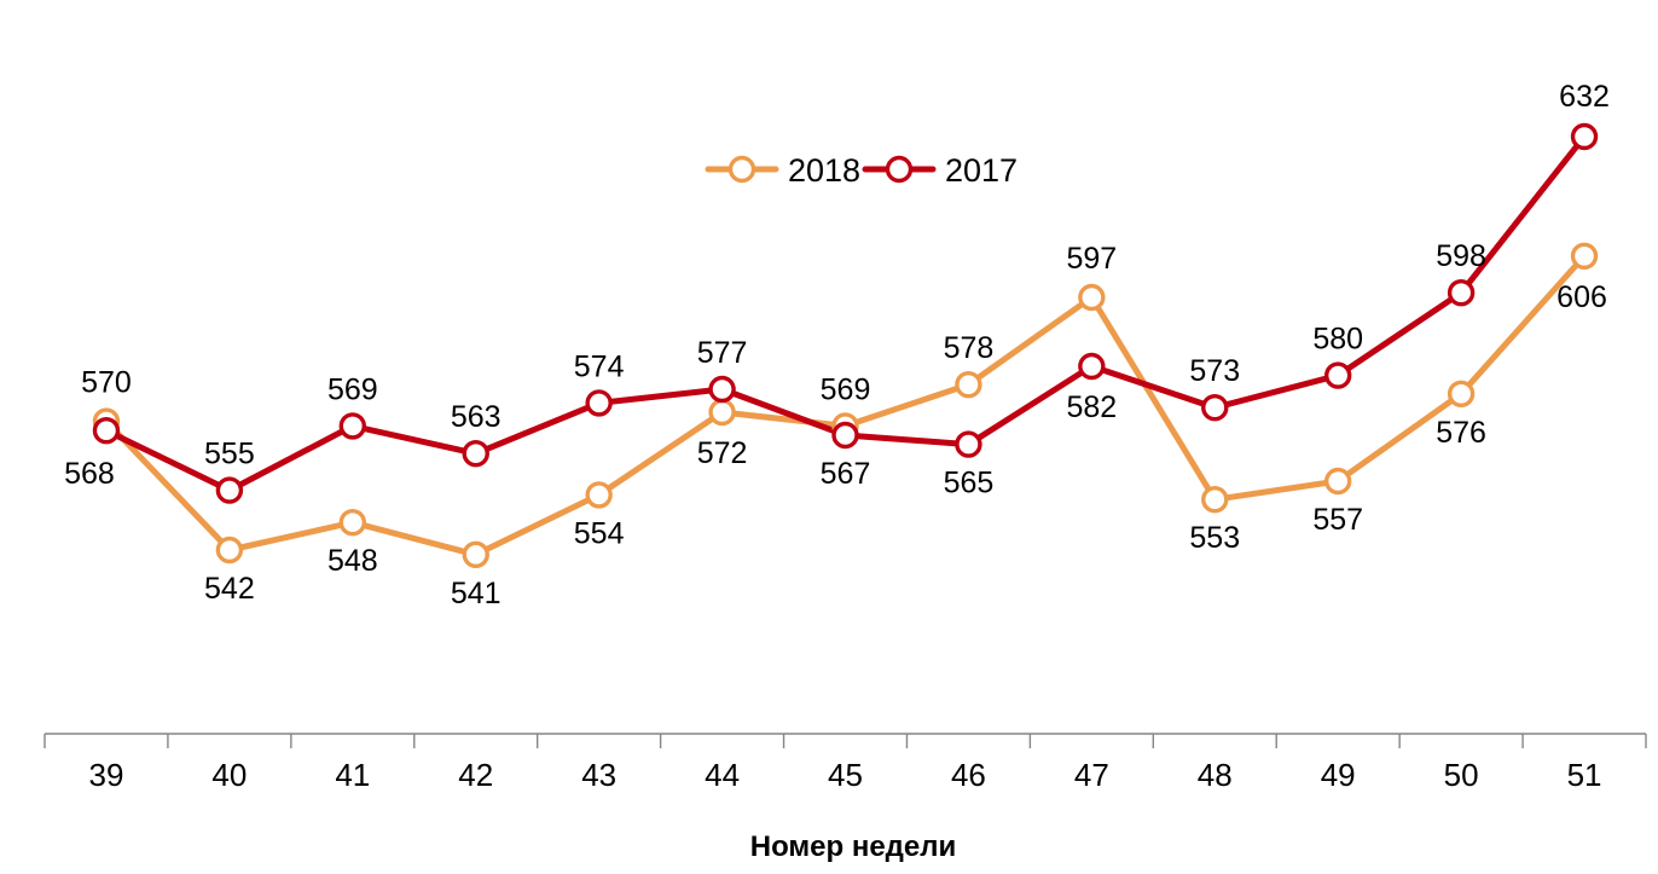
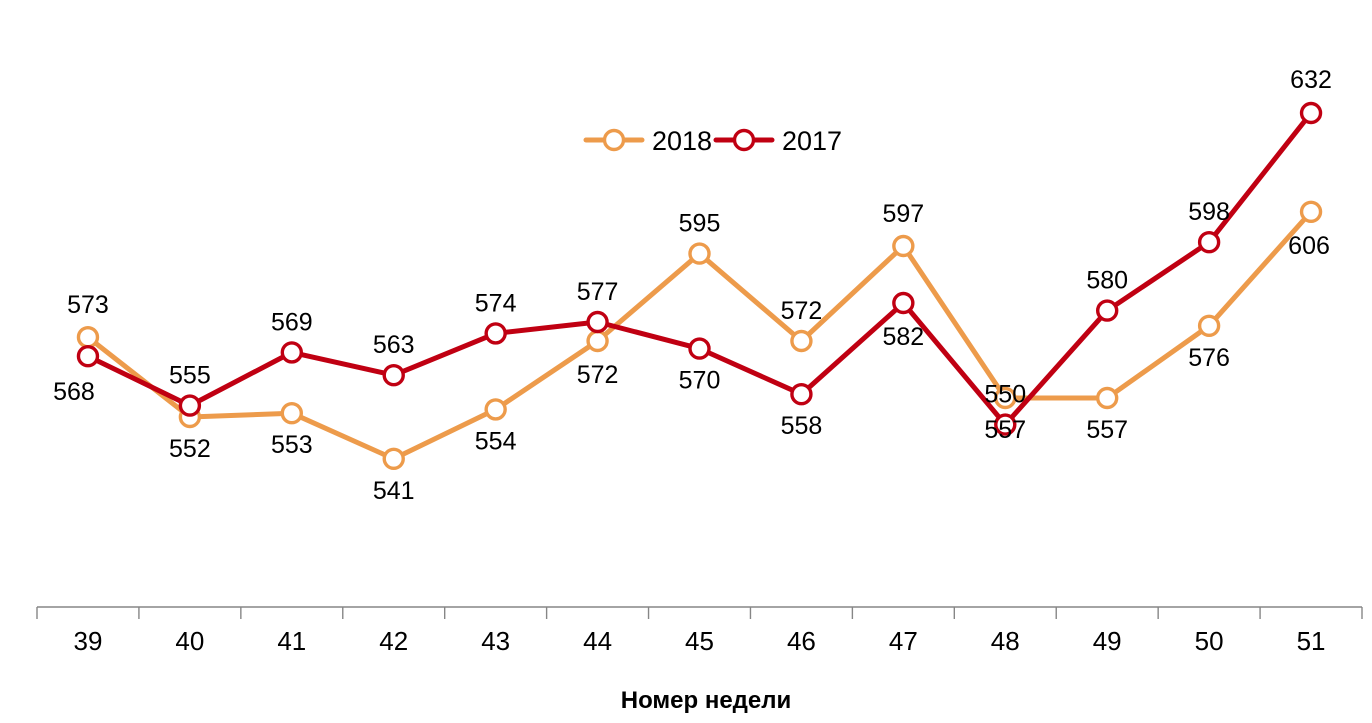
2018/39: 570 -> 573
2018/40: 542 -> 552
2018/41: 548 -> 553
2018/45: 569 -> 595
2017/45: 567 -> 570
2018/46: 578 -> 572
2017/46: 565 -> 558
2018/48: 553 -> 557
2017/48: 573 -> 550
